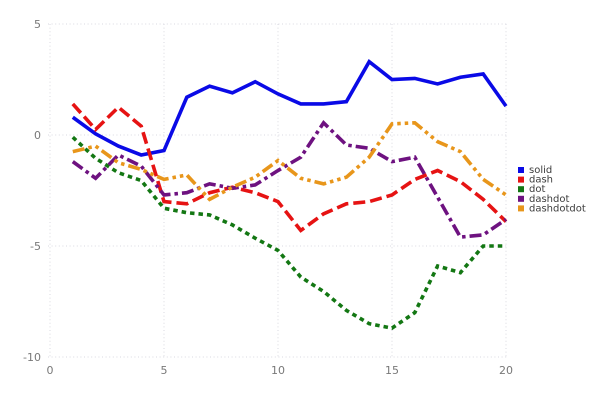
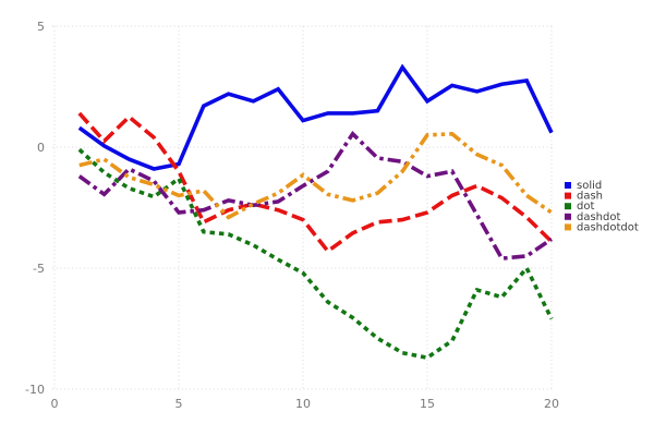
dash/5: -3.0 -> -1.0
dot/5: -3.3 -> -1.3
solid/10: 1.9 -> 1.1
solid/15: 2.5 -> 1.9
solid/20: 1.3 -> 0.6
dot/20: -5.0 -> -7.1
